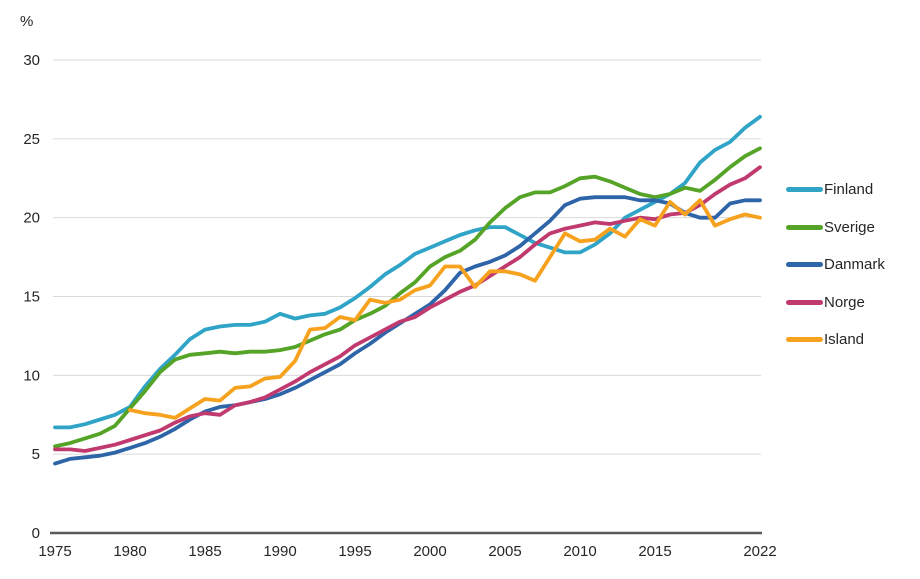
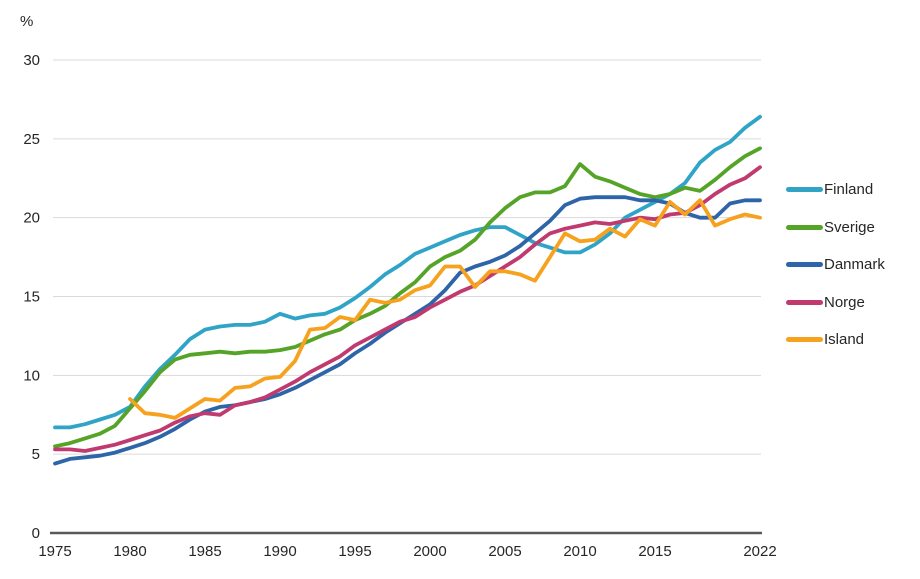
Island/1980: 7.8 -> 8.5
Sverige/2010: 22.5 -> 23.4
